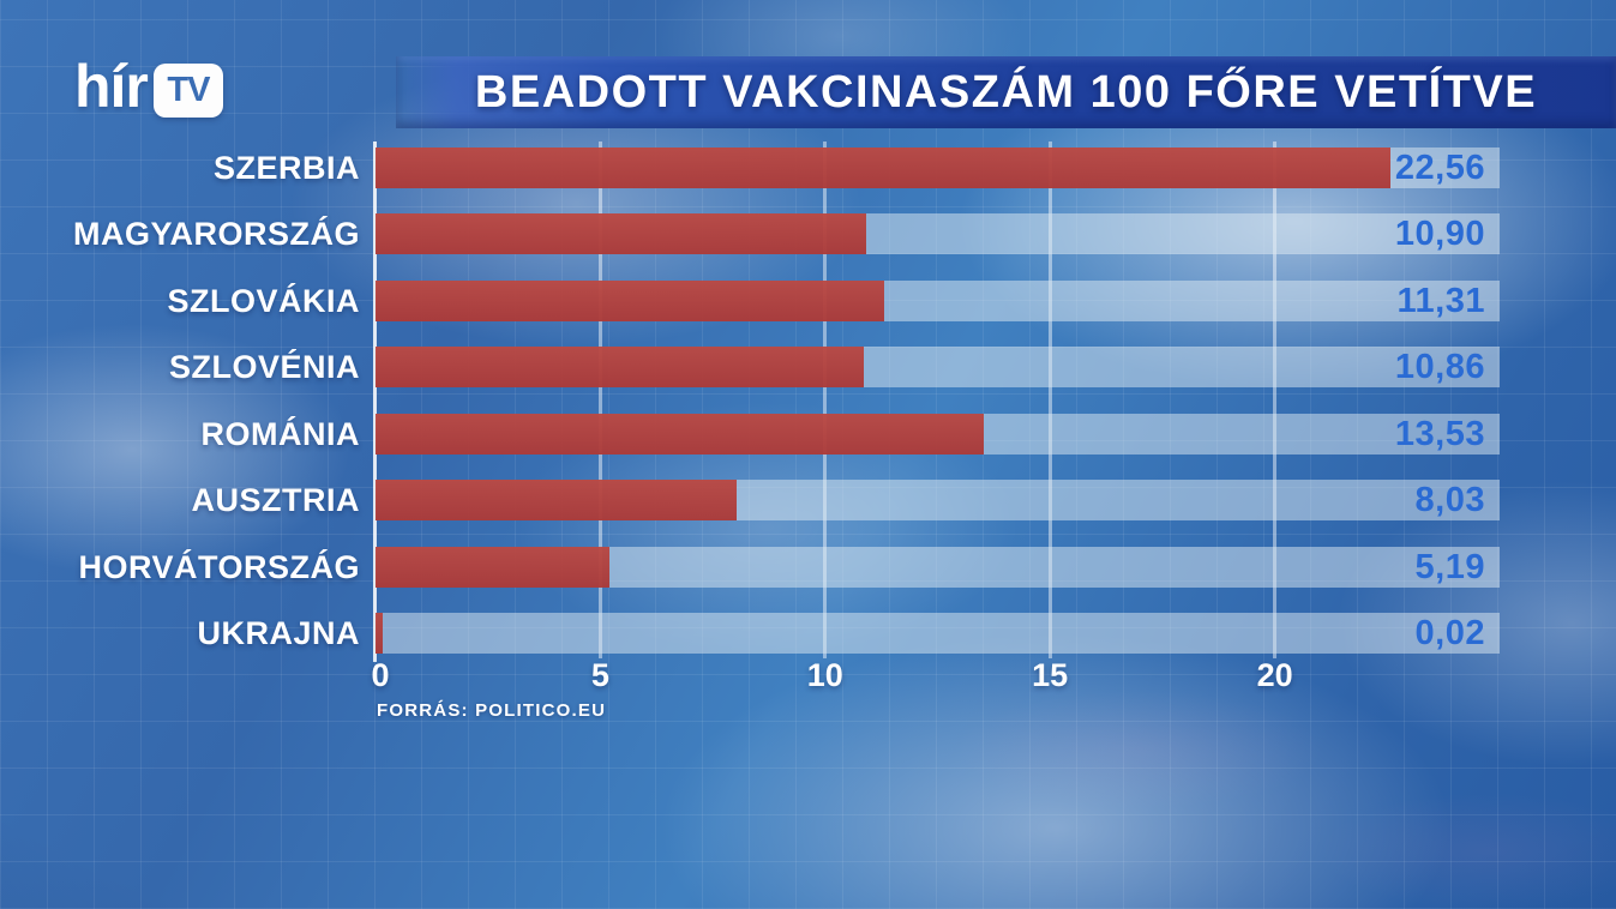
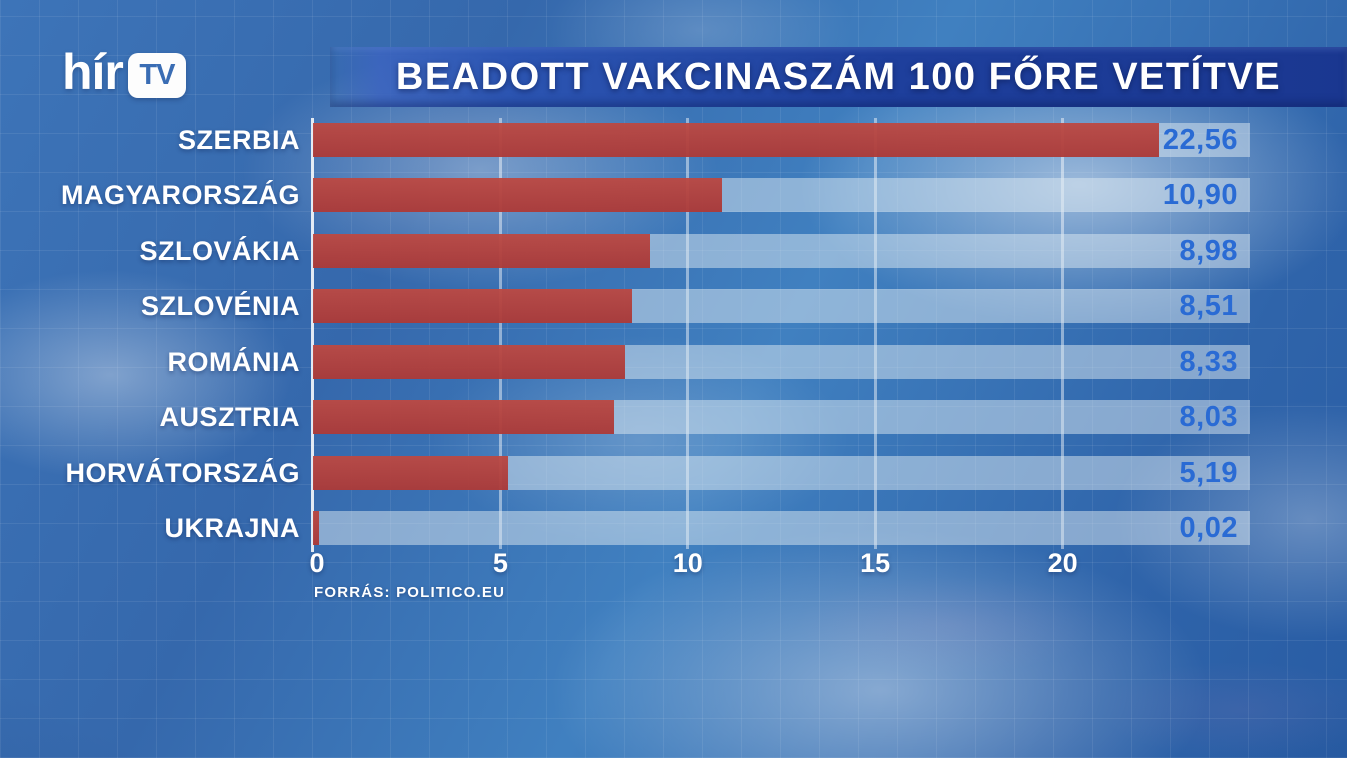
SZLOVÁKIA: 11,31 -> 8,98
SZLOVÉNIA: 10,86 -> 8,51
ROMÁNIA: 13,53 -> 8,33
